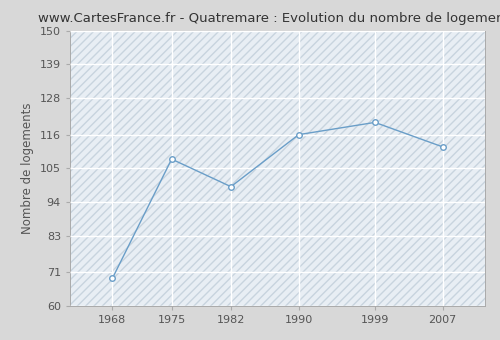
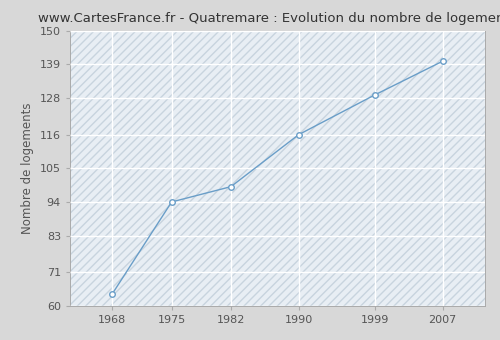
1968: 69 -> 64
1975: 108 -> 94
1999: 120 -> 129
2007: 112 -> 140
